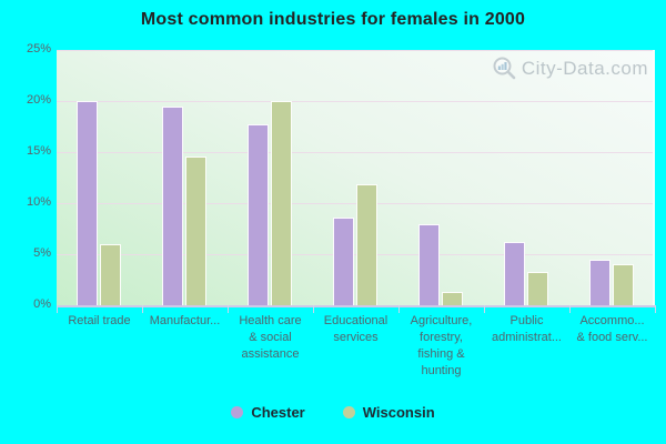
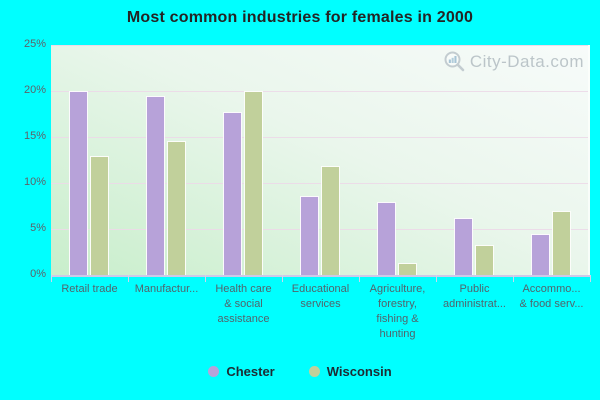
Wisconsin/Retail trade: 6% -> 13%
Wisconsin/Accommo... & food serv...: 4% -> 7%
